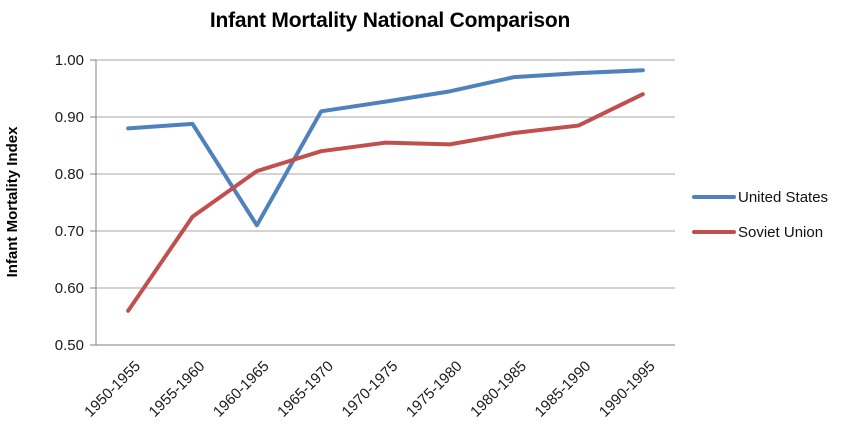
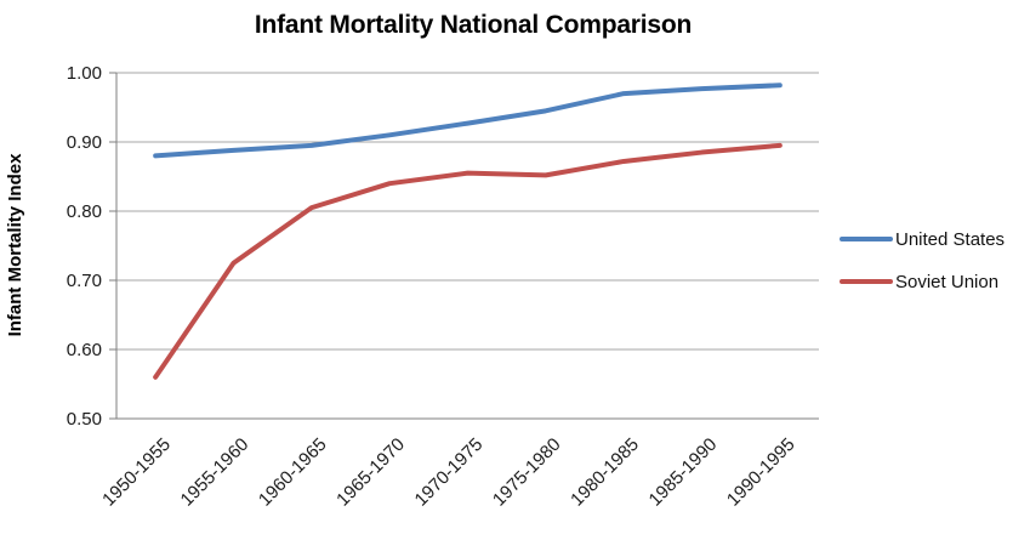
United States/1960-1965: 0.71 -> 0.90
Soviet Union/1990-1995: 0.94 -> 0.90
